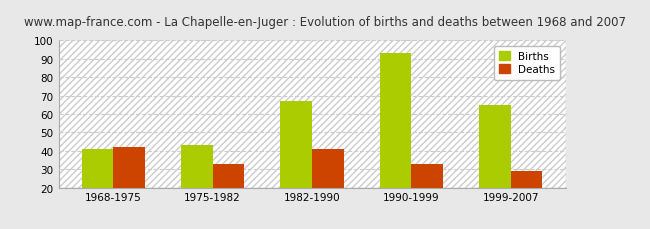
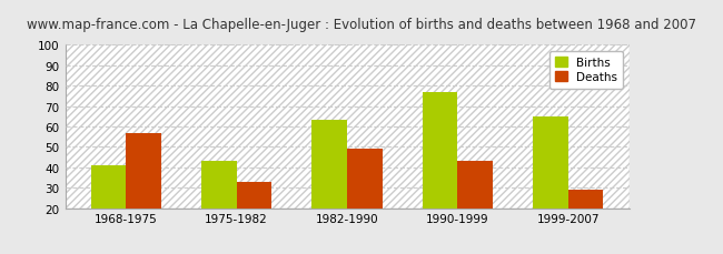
Deaths/1968-1975: 42 -> 57
Births/1982-1990: 67 -> 63
Deaths/1982-1990: 41 -> 49
Births/1990-1999: 93 -> 77
Deaths/1990-1999: 33 -> 43
